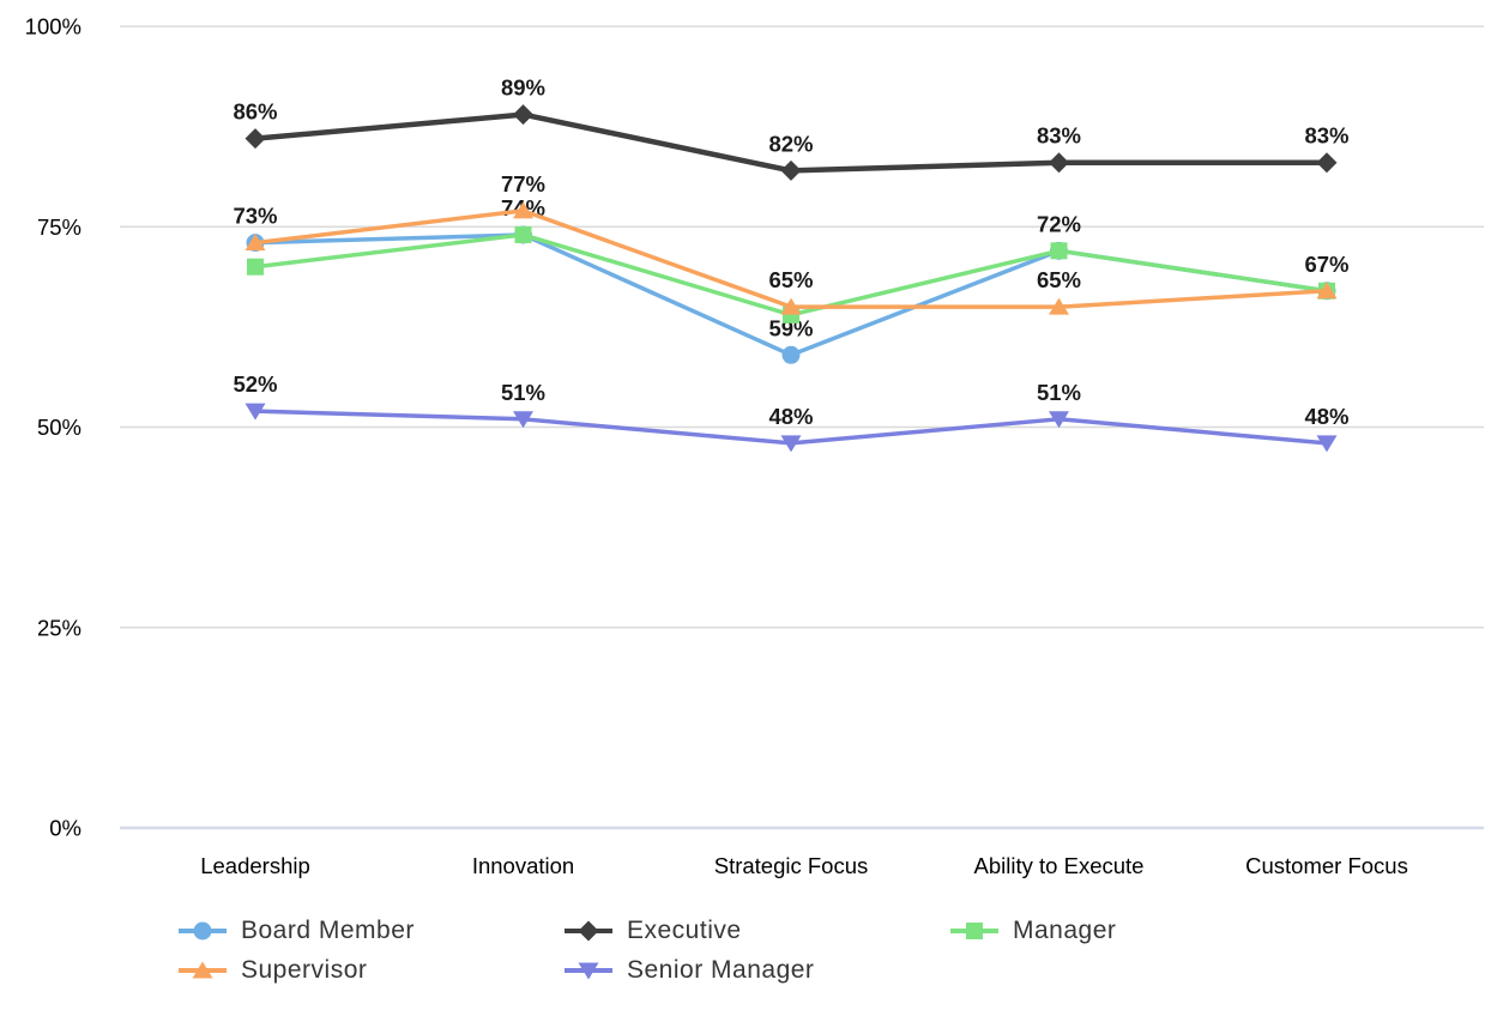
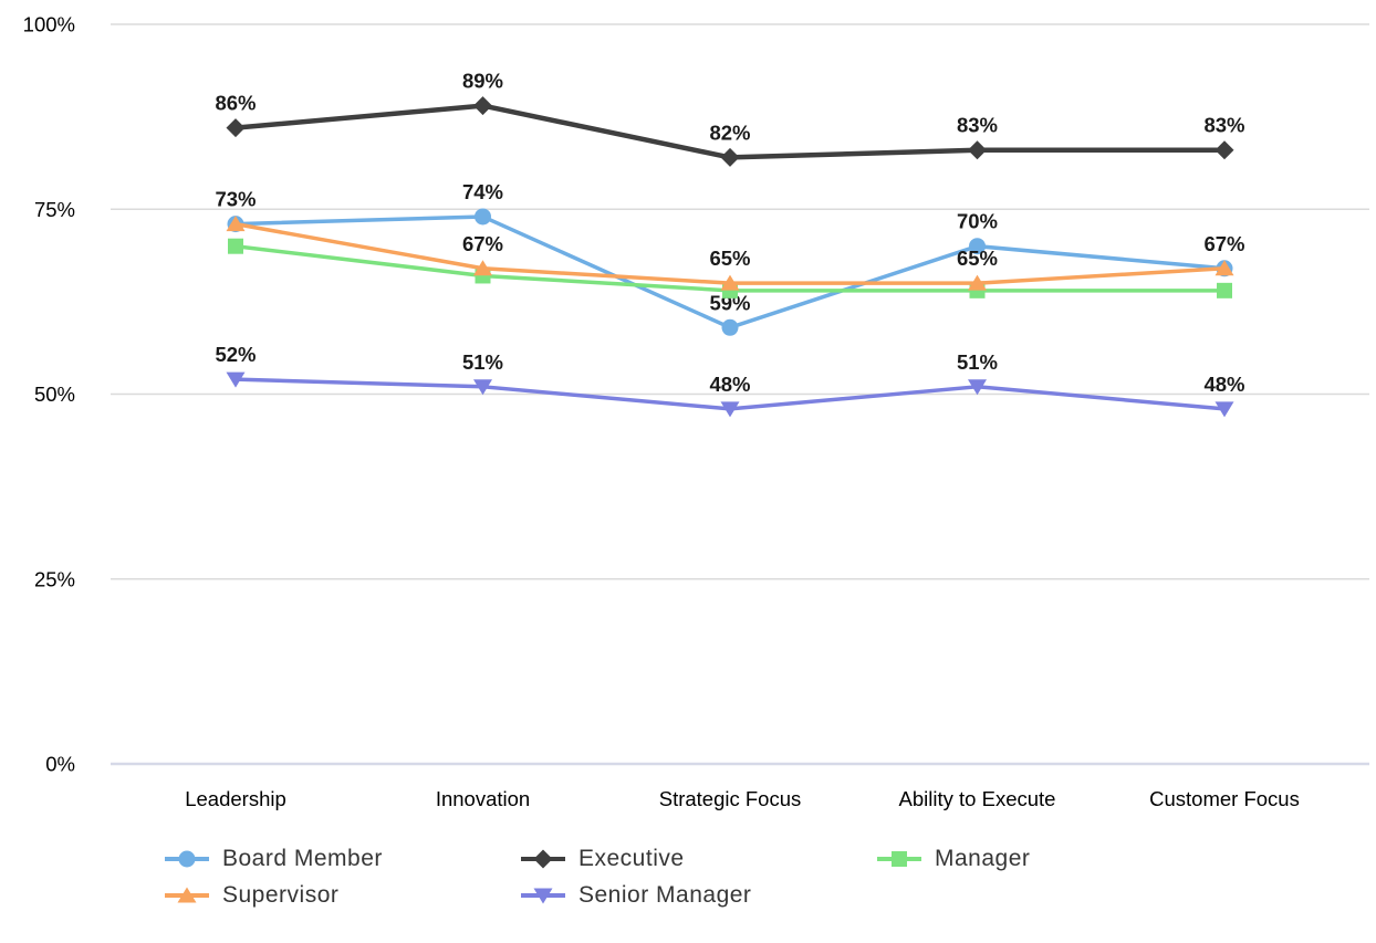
Manager/Innovation: 74% -> 66%
Supervisor/Innovation: 77% -> 67%
Board Member/Ability to Execute: 72% -> 70%
Manager/Ability to Execute: 72% -> 64%
Manager/Customer Focus: 67% -> 64%
